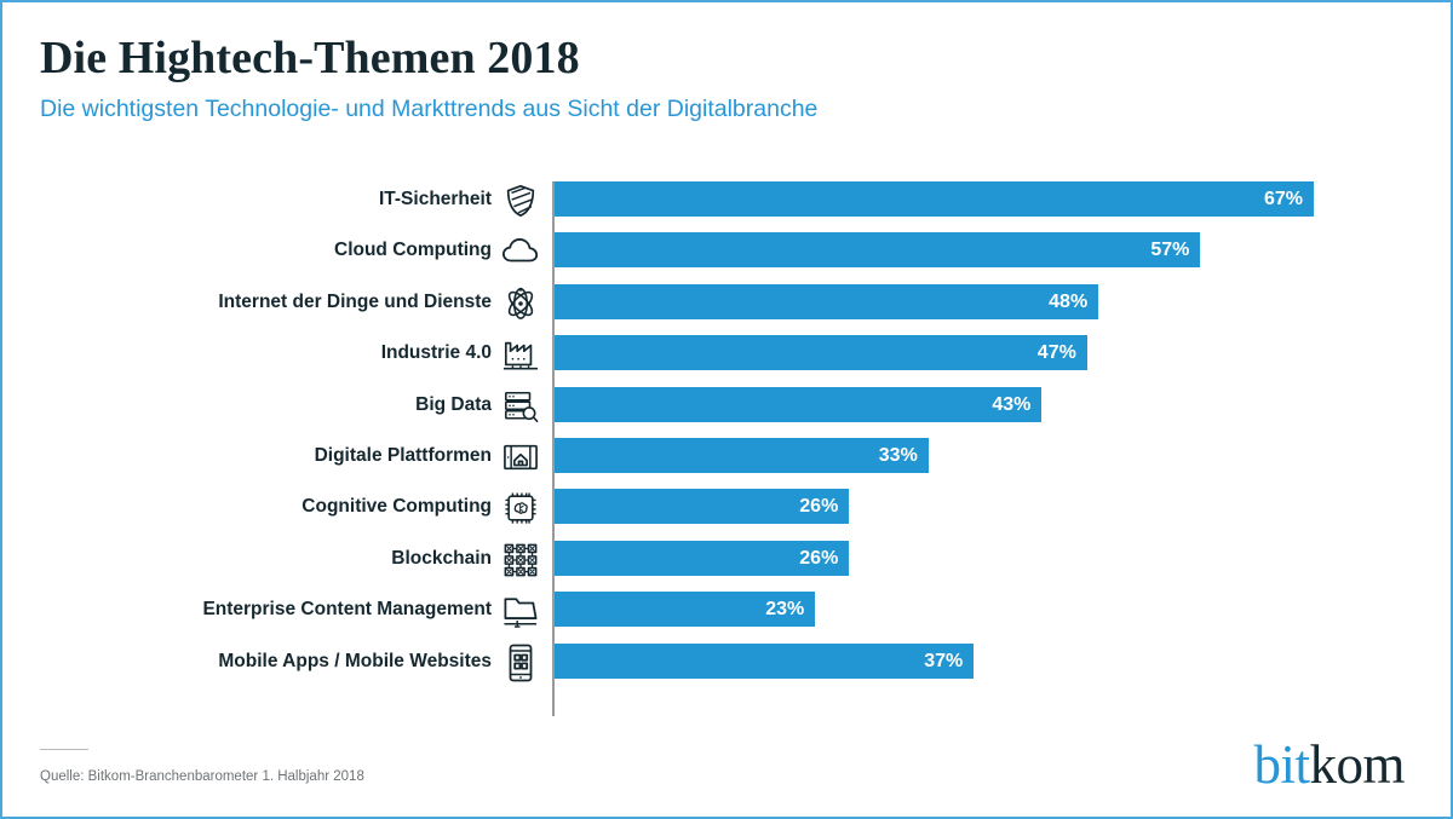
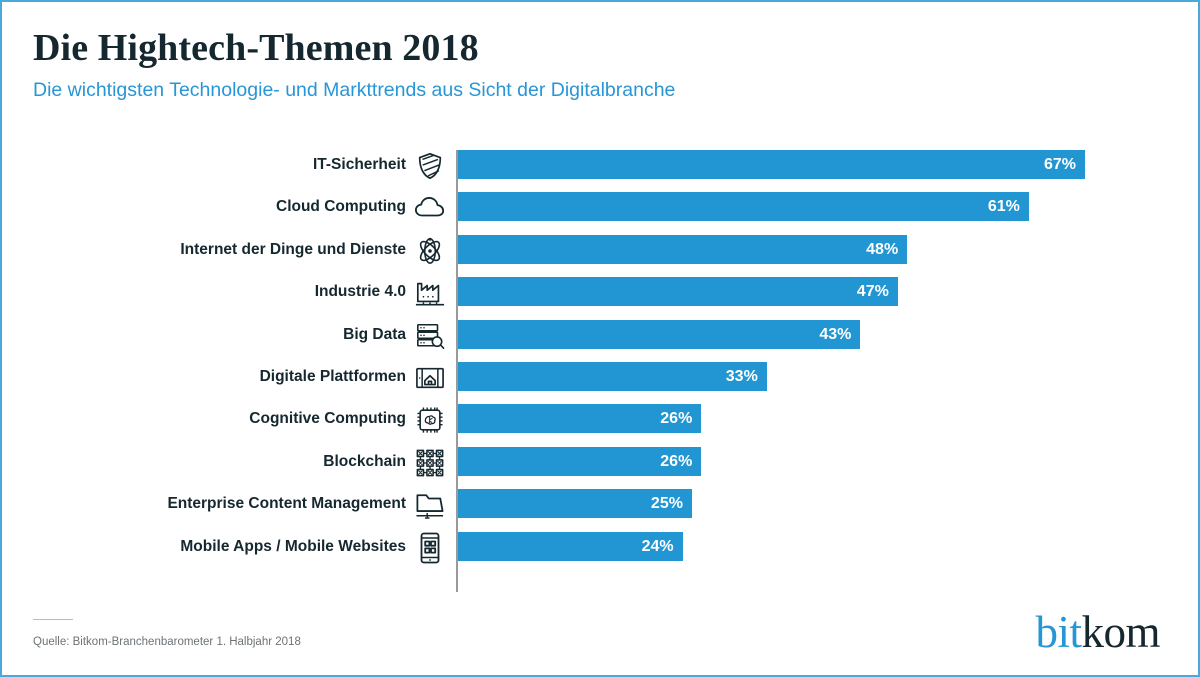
Cloud Computing: 57% -> 61%
Enterprise Content Management: 23% -> 25%
Mobile Apps / Mobile Websites: 37% -> 24%
